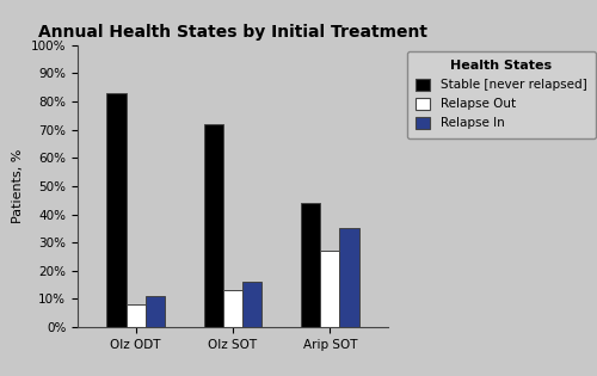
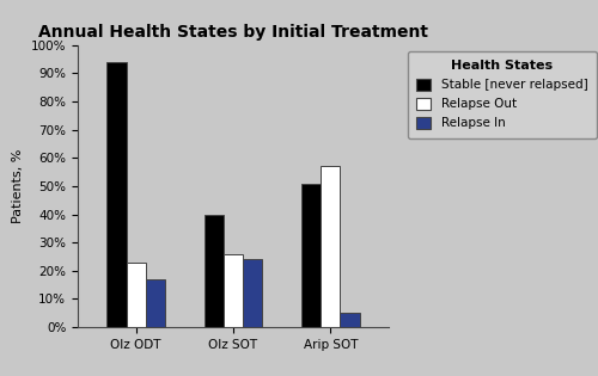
Stable [never relapsed]/Olz ODT: 83% -> 94%
Relapse Out/Olz ODT: 8% -> 23%
Relapse In/Olz ODT: 11% -> 17%
Stable [never relapsed]/Olz SOT: 72% -> 40%
Relapse Out/Olz SOT: 13% -> 26%
Relapse In/Olz SOT: 16% -> 24%
Stable [never relapsed]/Arip SOT: 44% -> 51%
Relapse Out/Arip SOT: 27% -> 57%
Relapse In/Arip SOT: 35% -> 5%
